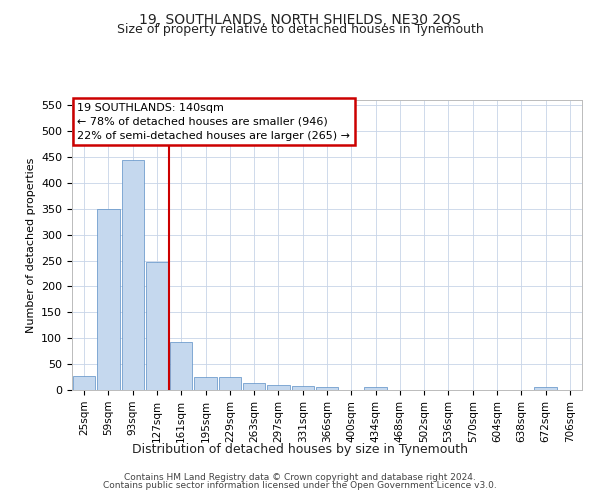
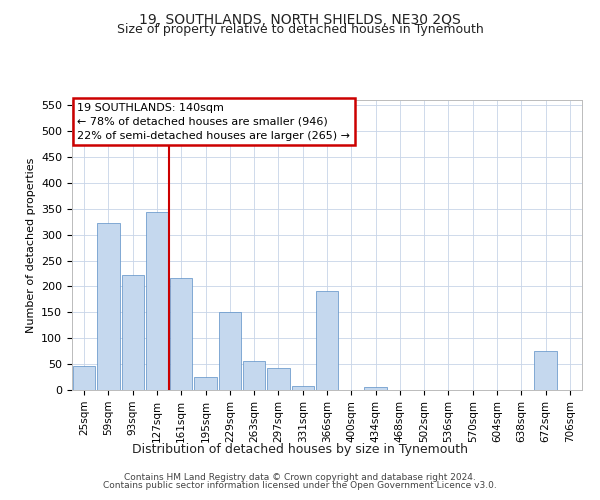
25sqm: 28 -> 46
59sqm: 350 -> 322
93sqm: 445 -> 222
127sqm: 248 -> 344
161sqm: 93 -> 216
229sqm: 25 -> 150
263sqm: 14 -> 56
297sqm: 10 -> 42
366sqm: 6 -> 192
672sqm: 5 -> 76
